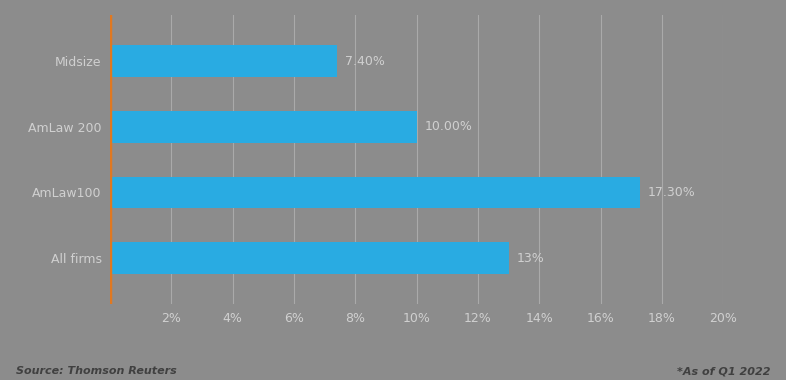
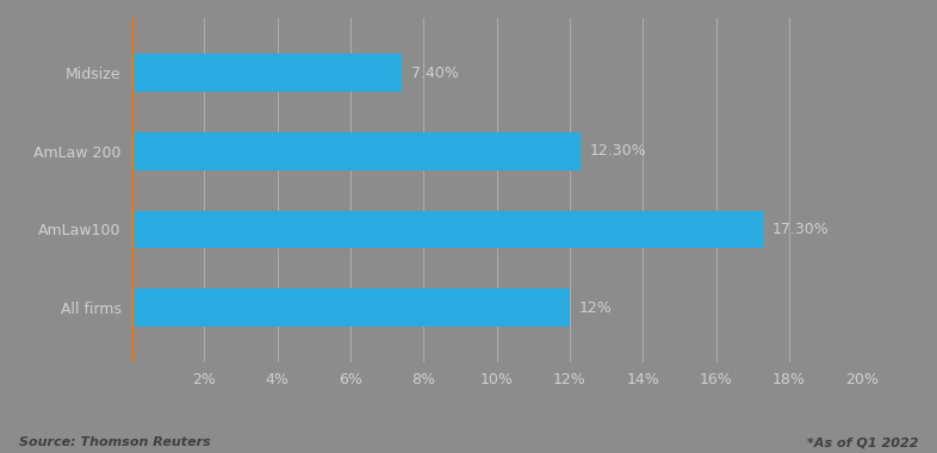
AmLaw 200: 10.00% -> 12.30%
All firms: 13% -> 12%
